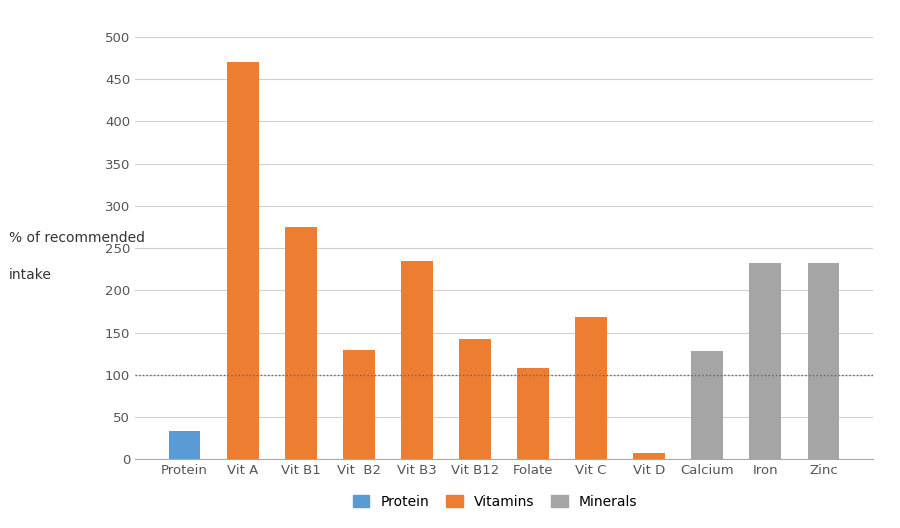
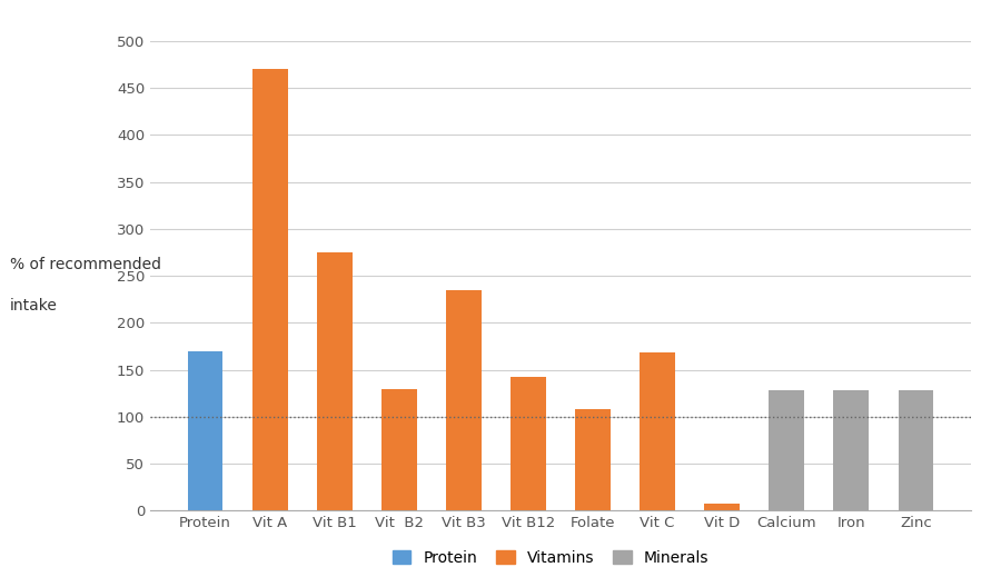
Protein: 34 -> 170
Iron: 232 -> 128
Zinc: 232 -> 128
